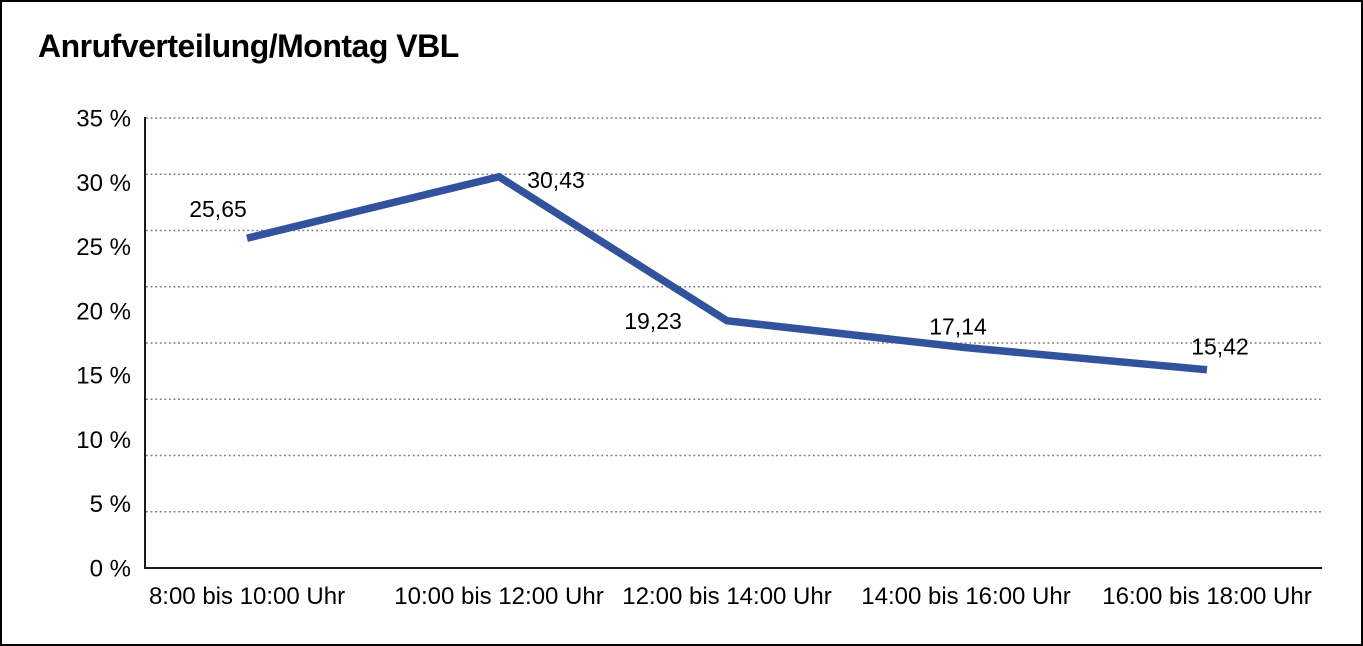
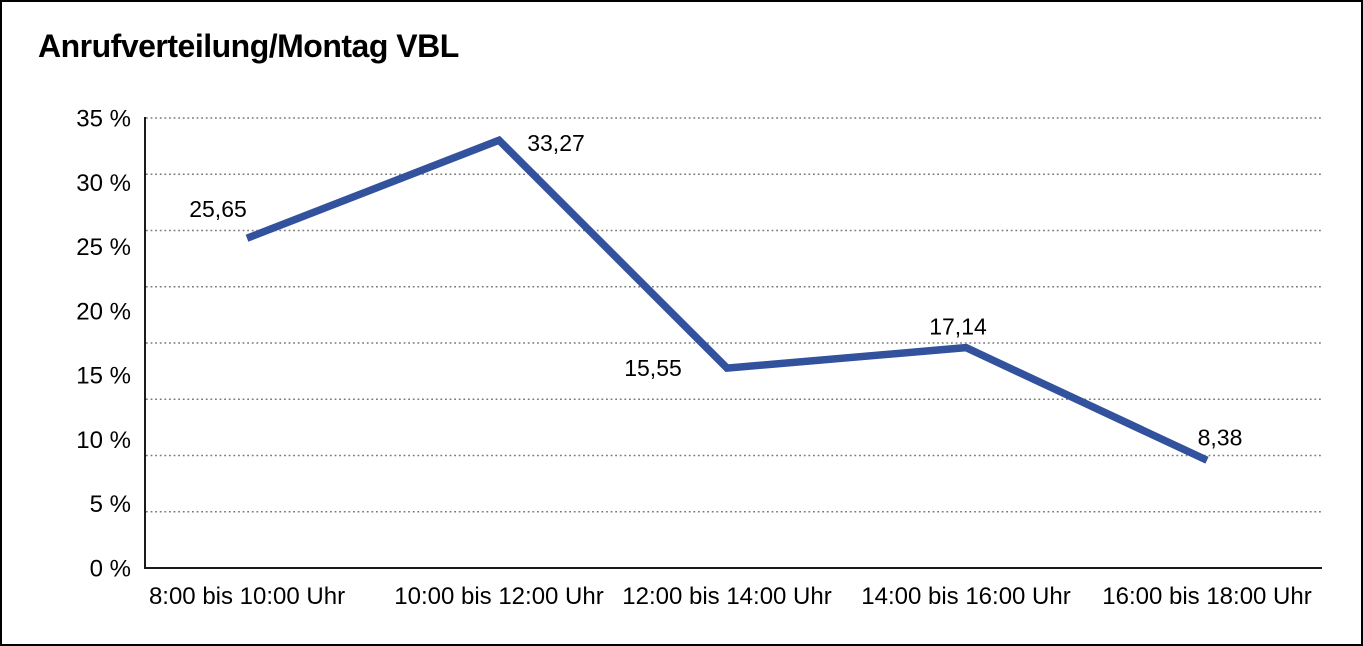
10:00 bis 12:00 Uhr: 30,43 -> 33,27
12:00 bis 14:00 Uhr: 19,23 -> 15,55
16:00 bis 18:00 Uhr: 15,42 -> 8,38
